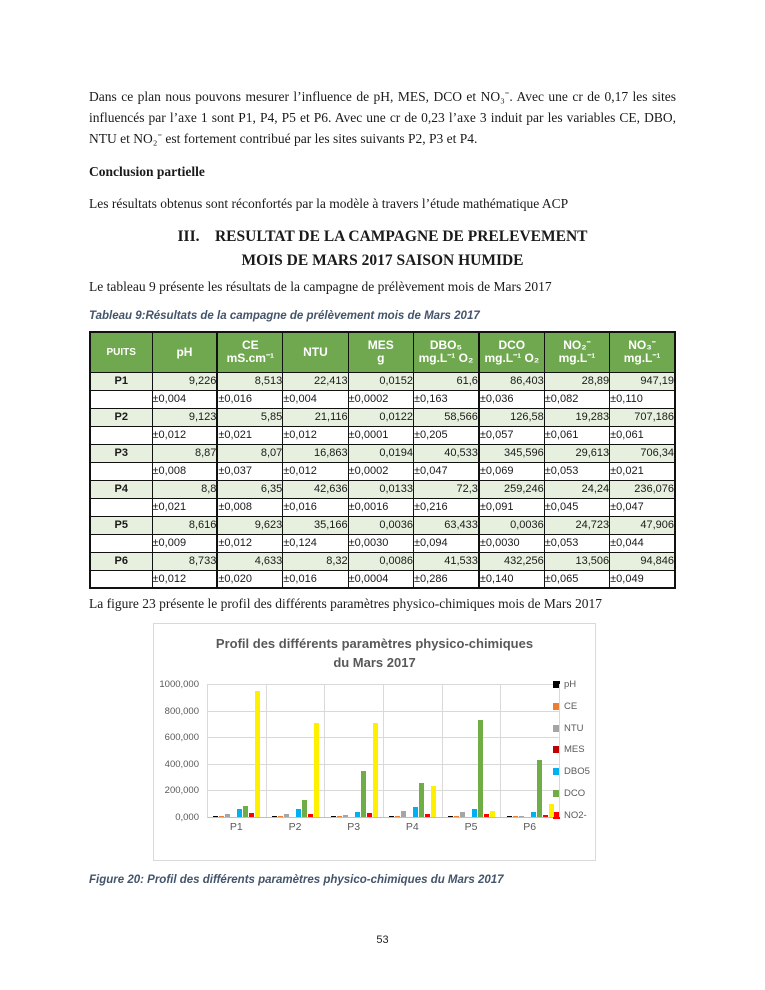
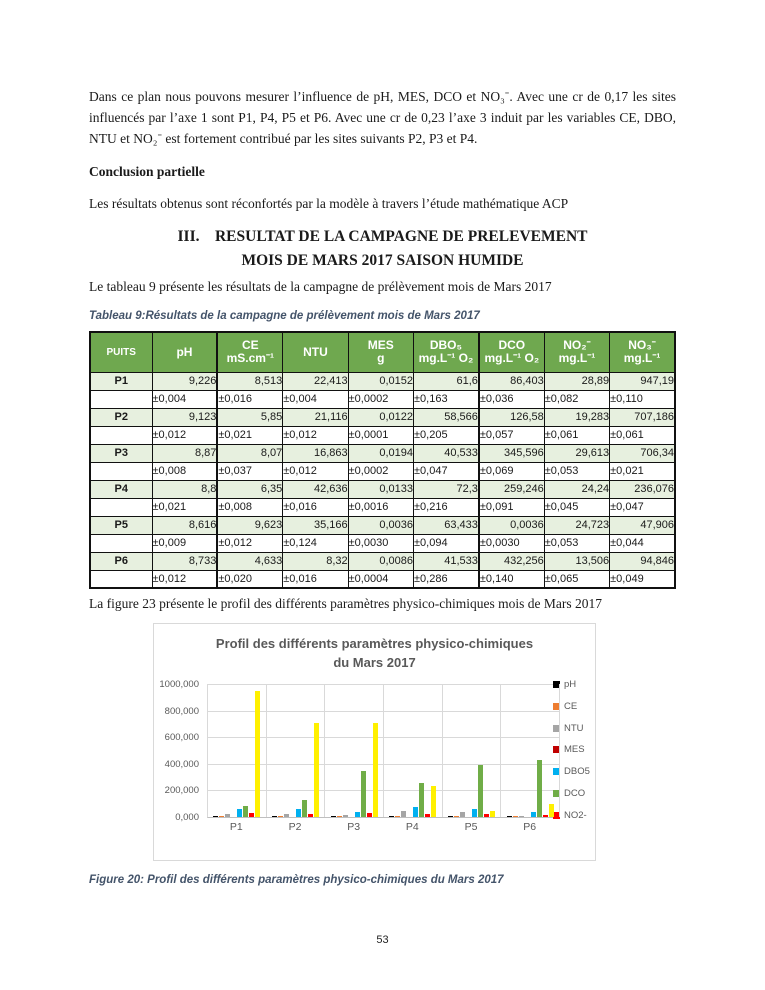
DCO/P5: 730 -> 390
